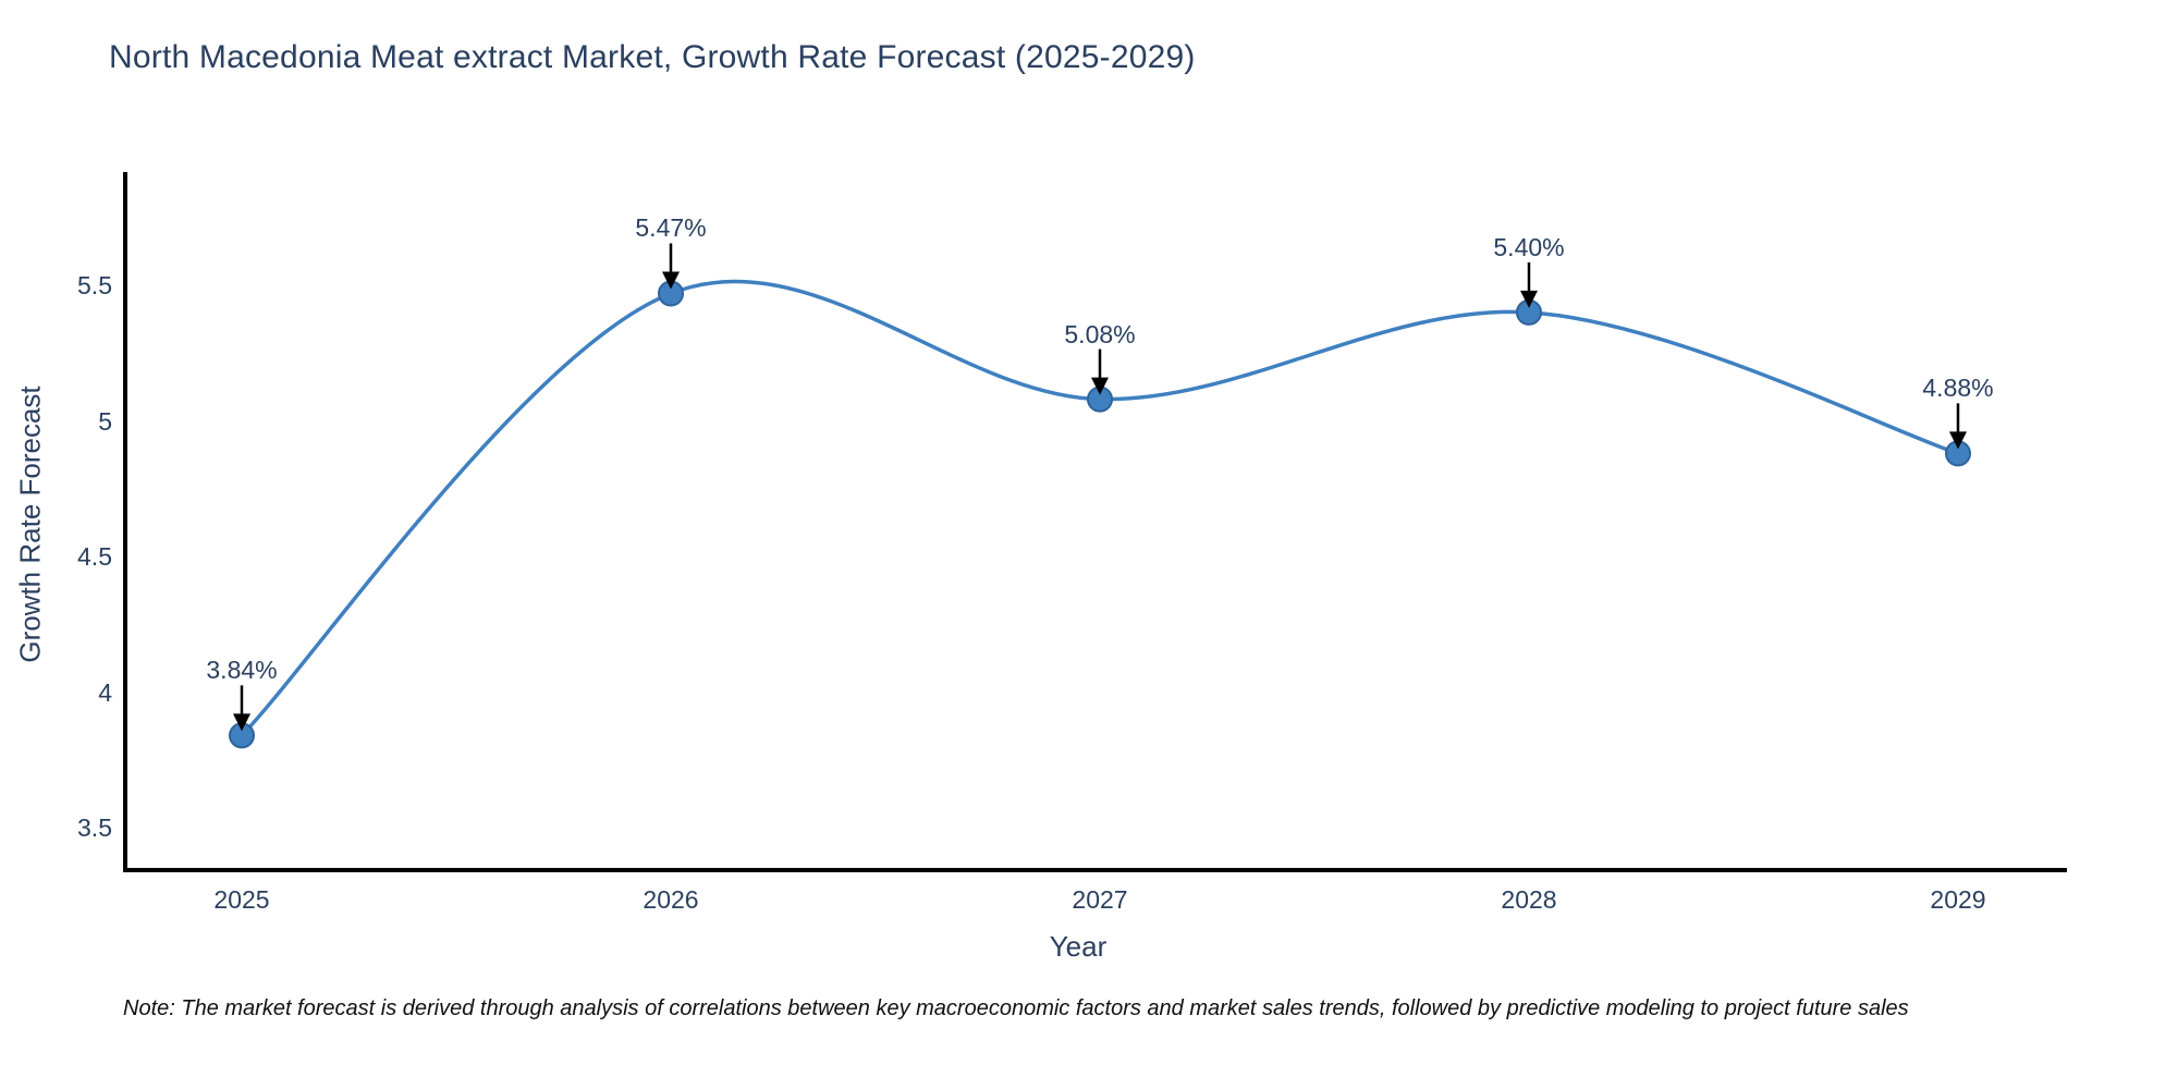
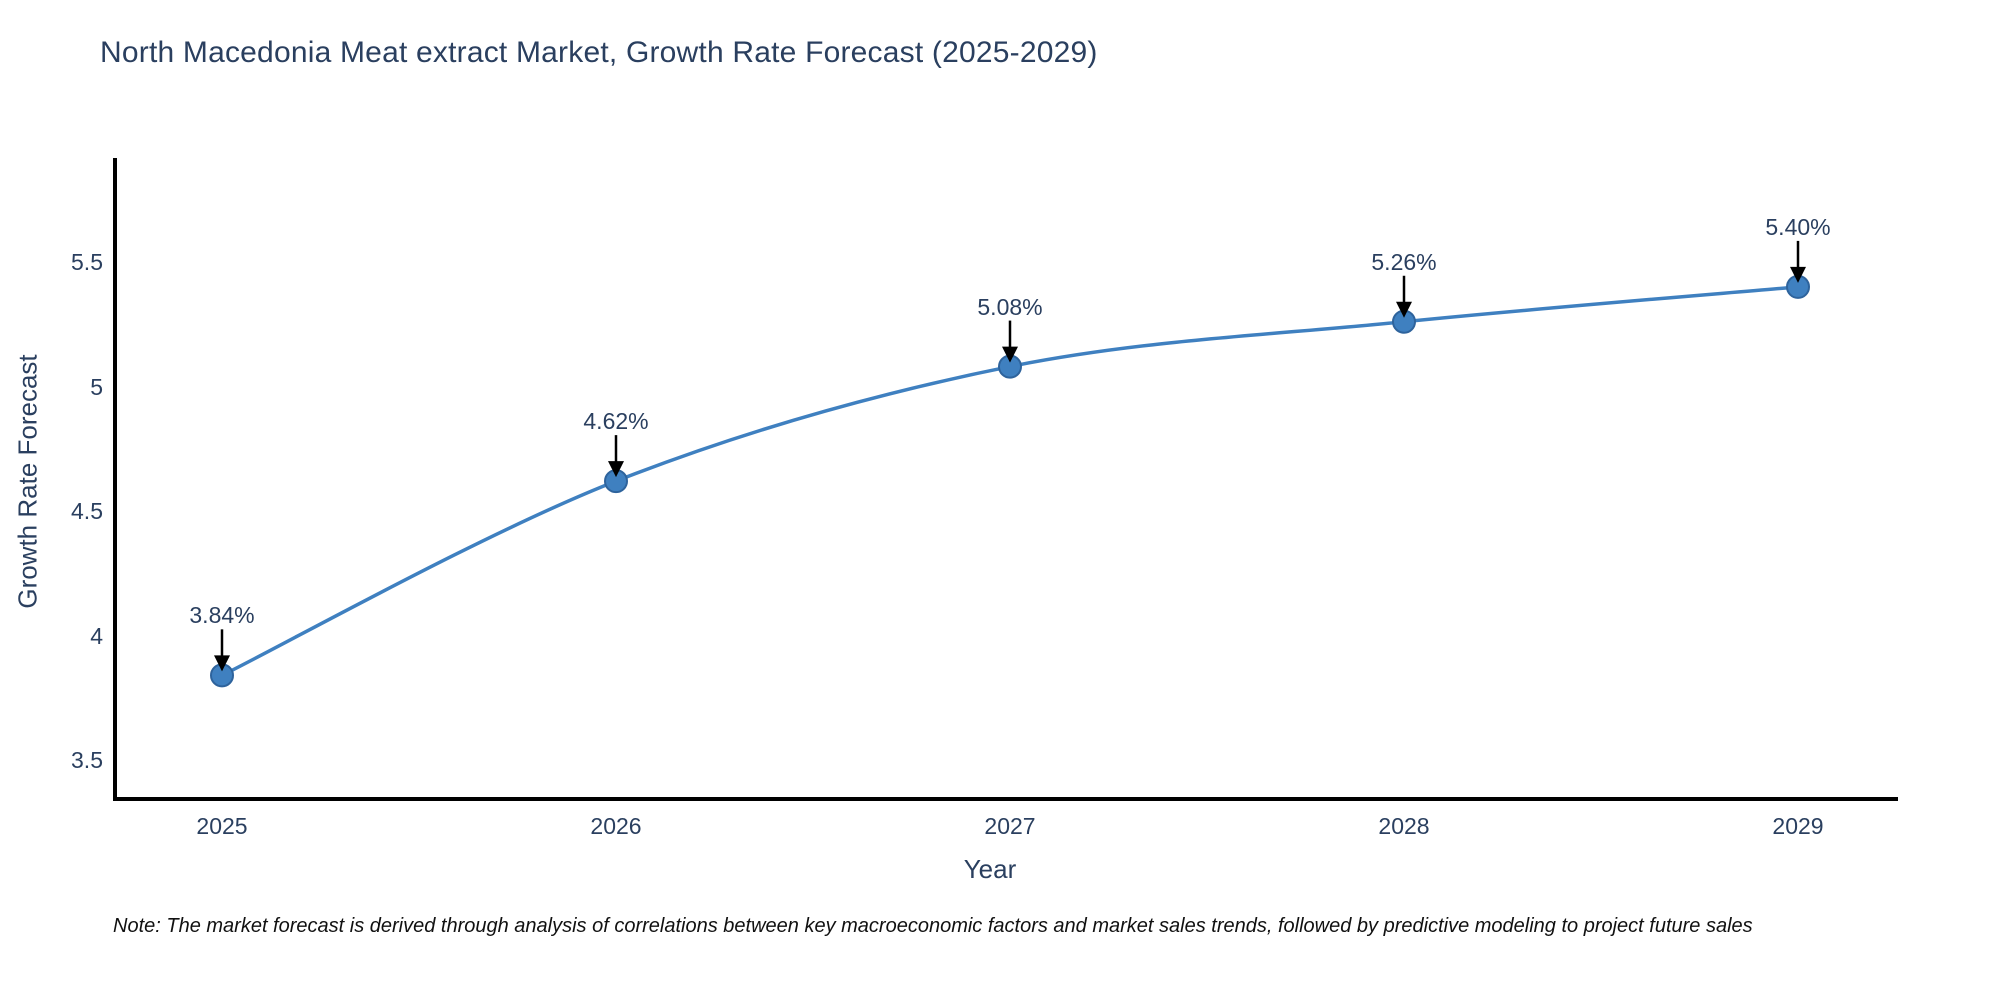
2026: 5.47% -> 4.62%
2028: 5.40% -> 5.26%
2029: 4.88% -> 5.40%
